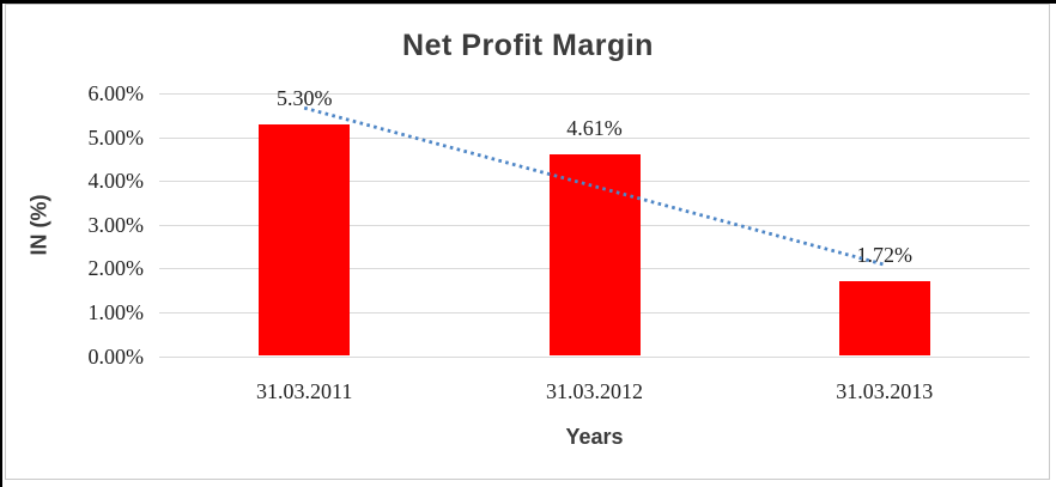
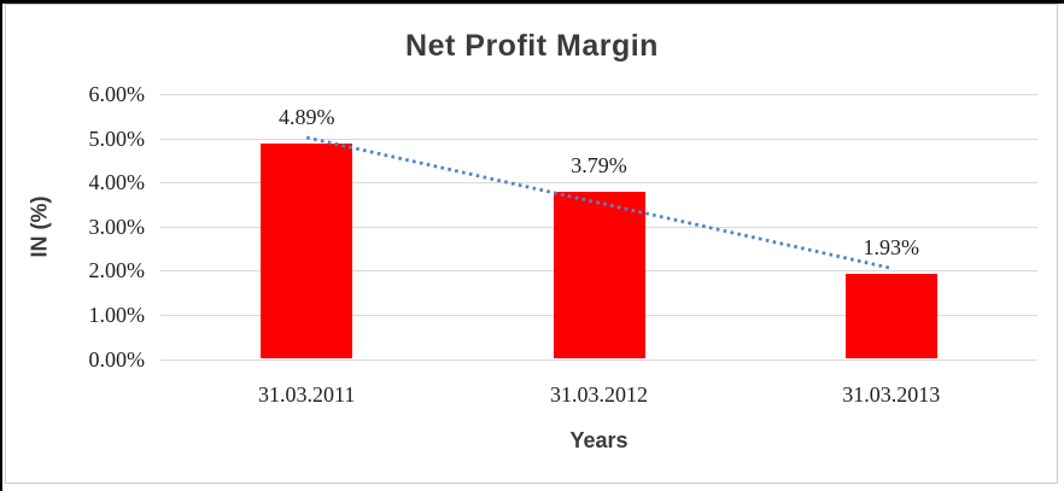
31.03.2011: 5.30% -> 4.89%
31.03.2012: 4.61% -> 3.79%
31.03.2013: 1.72% -> 1.93%
